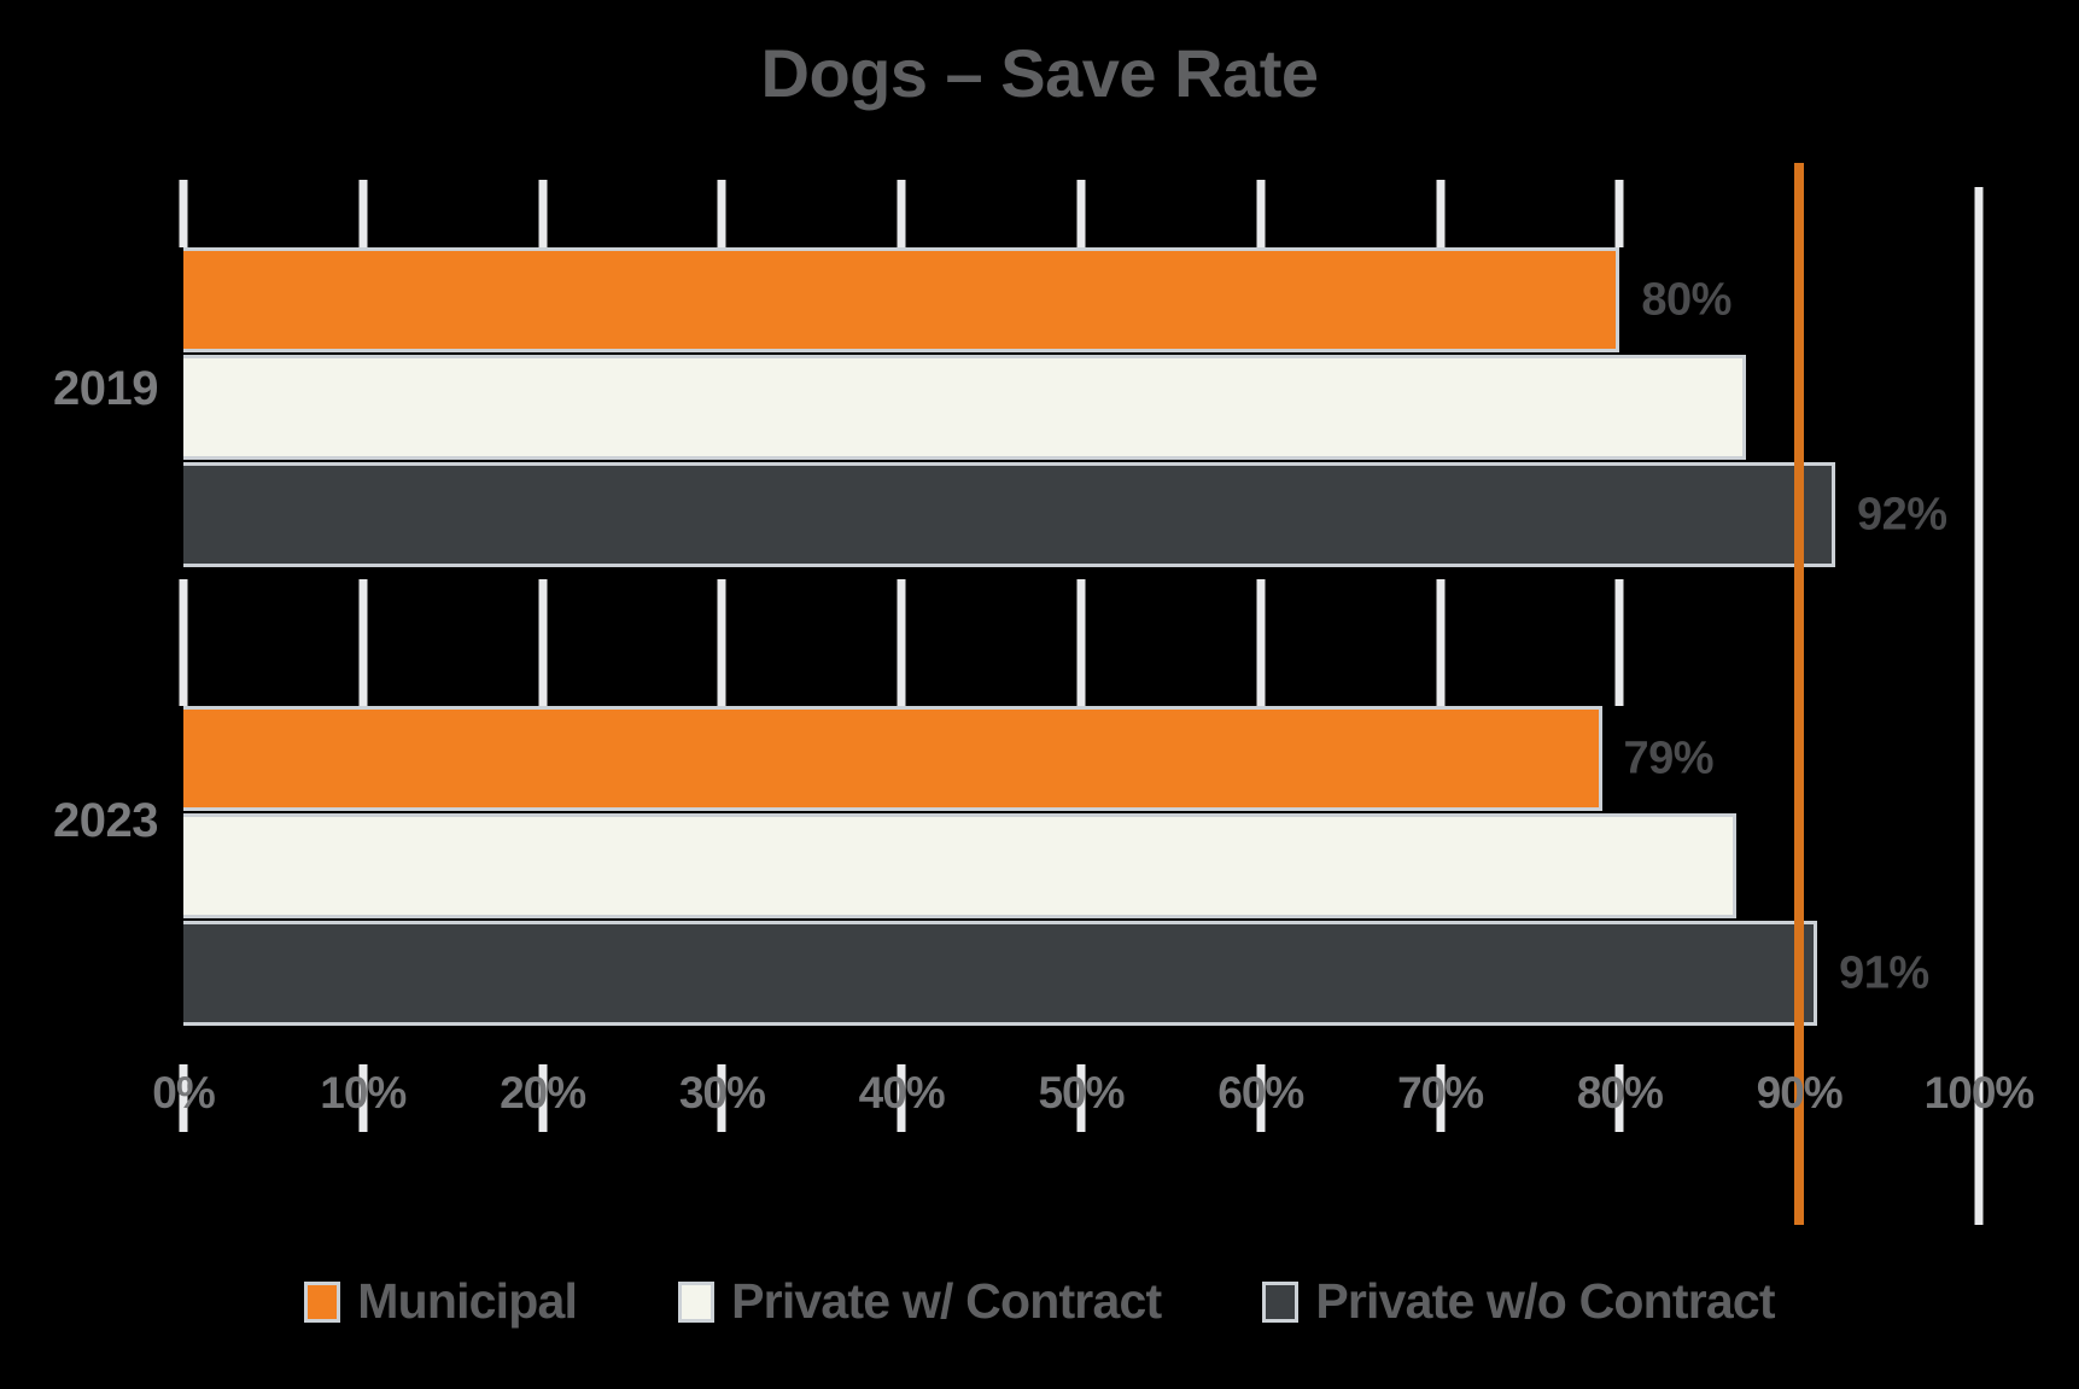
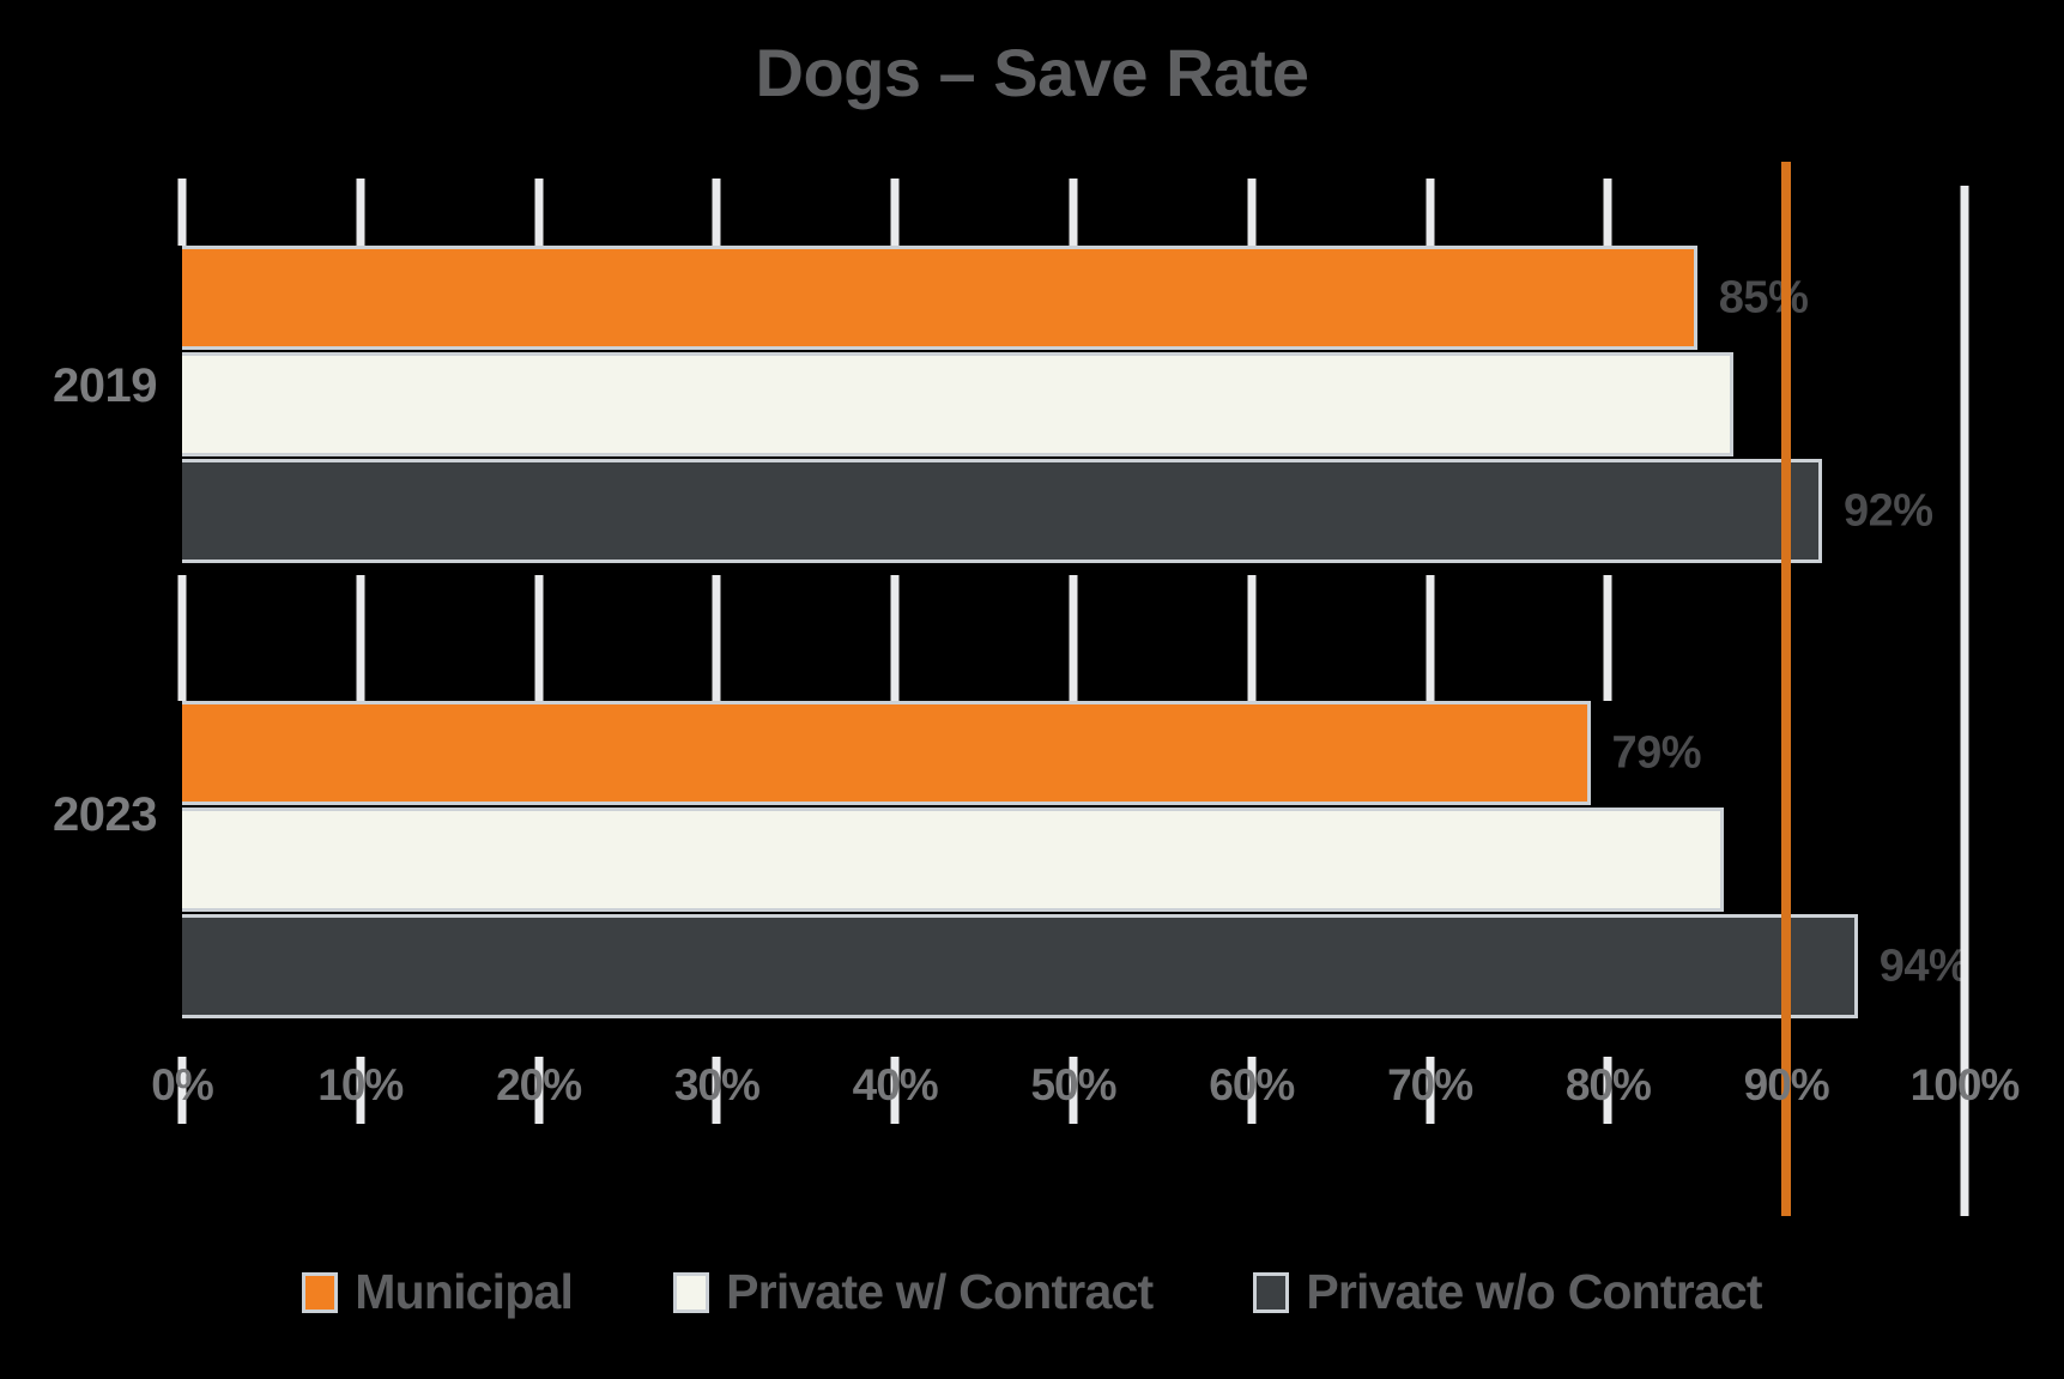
Municipal/2019: 80% -> 85%
Private w/o Contract/2023: 91% -> 94%
